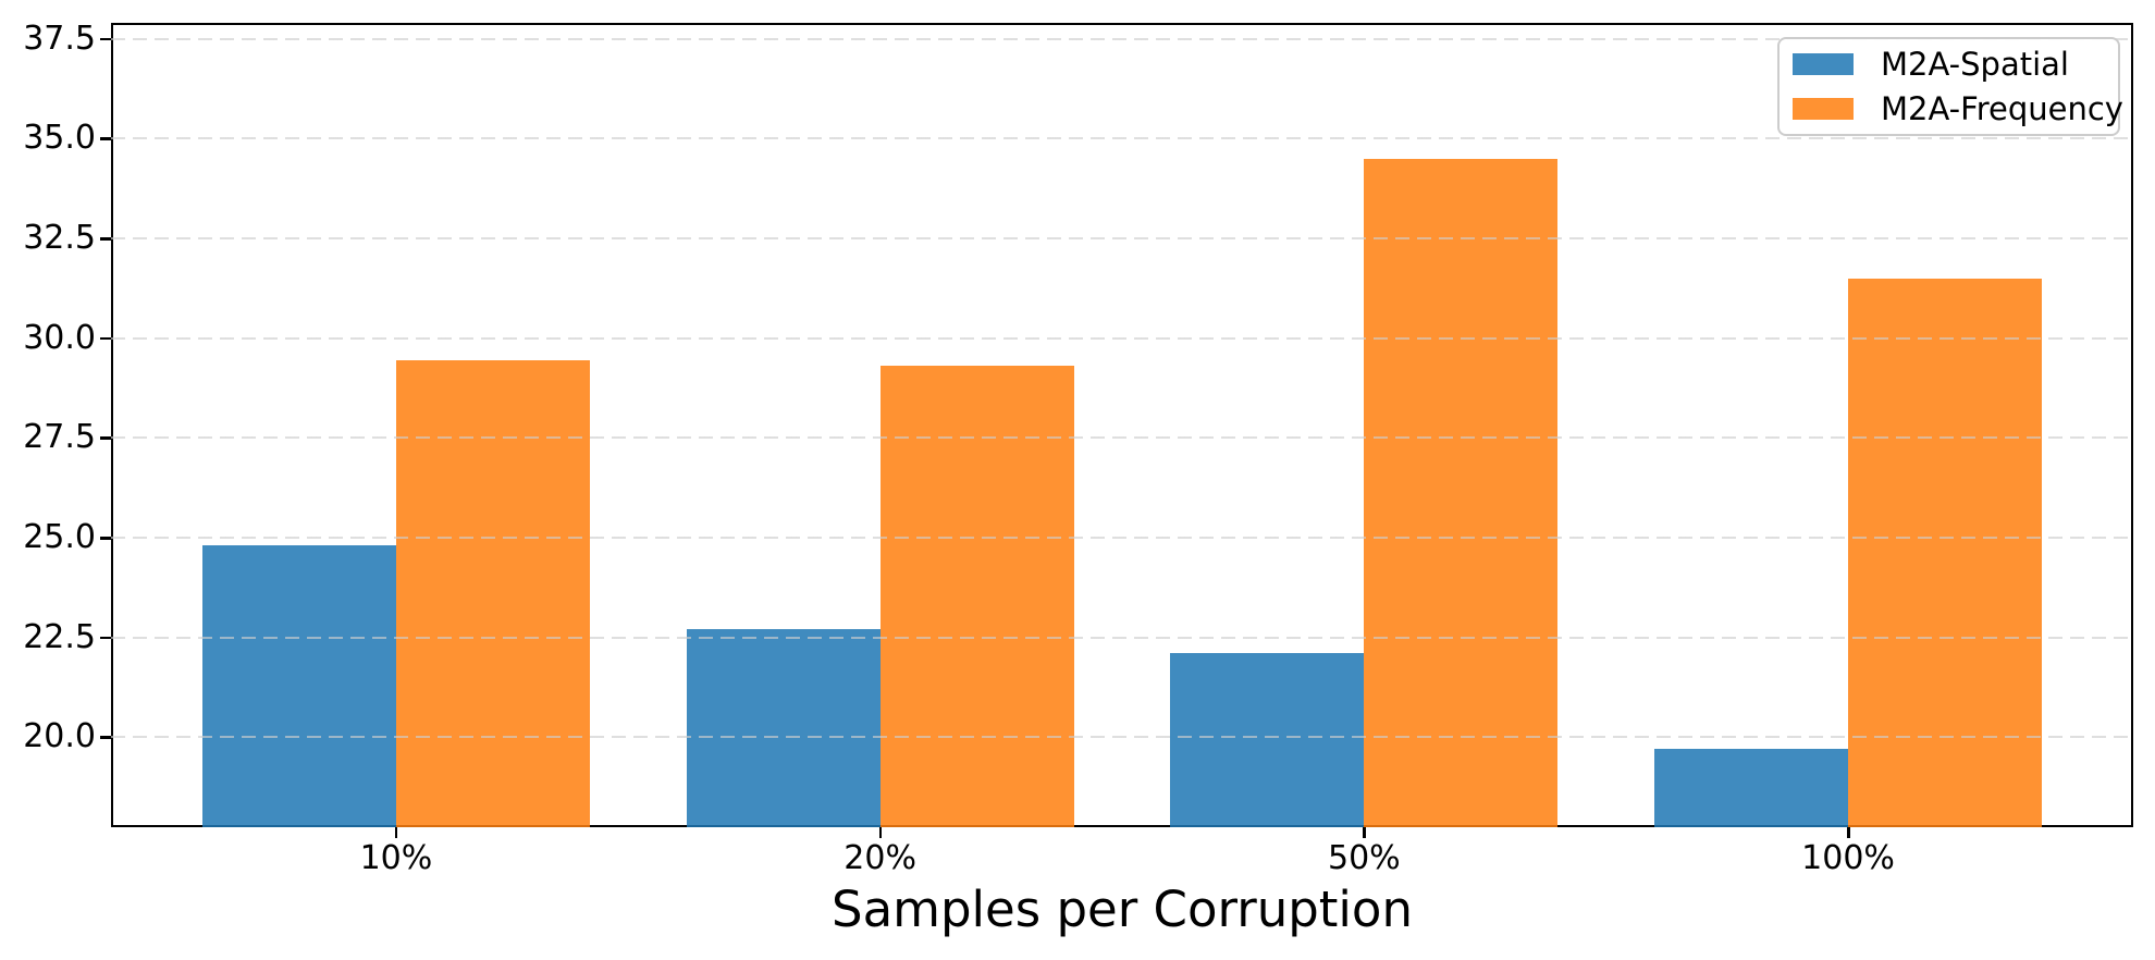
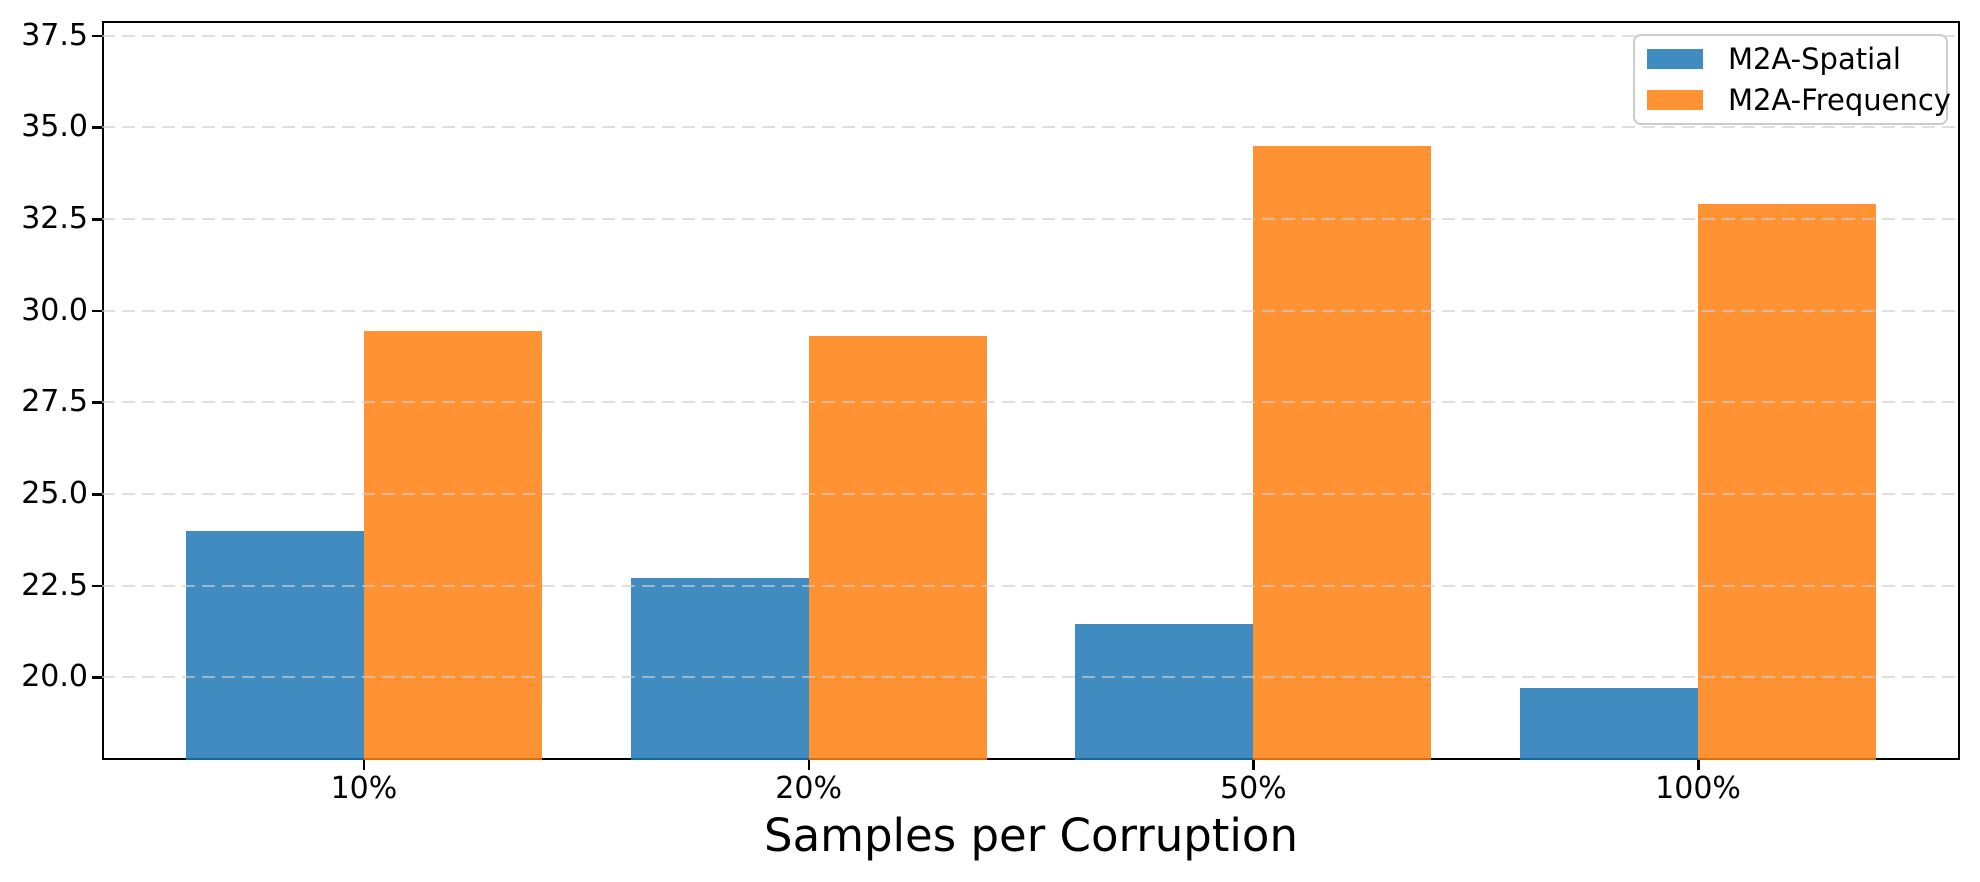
M2A-Spatial/10%: 24.8 -> 24.0
M2A-Spatial/50%: 22.1 -> 21.4
M2A-Frequency/100%: 31.5 -> 32.9
